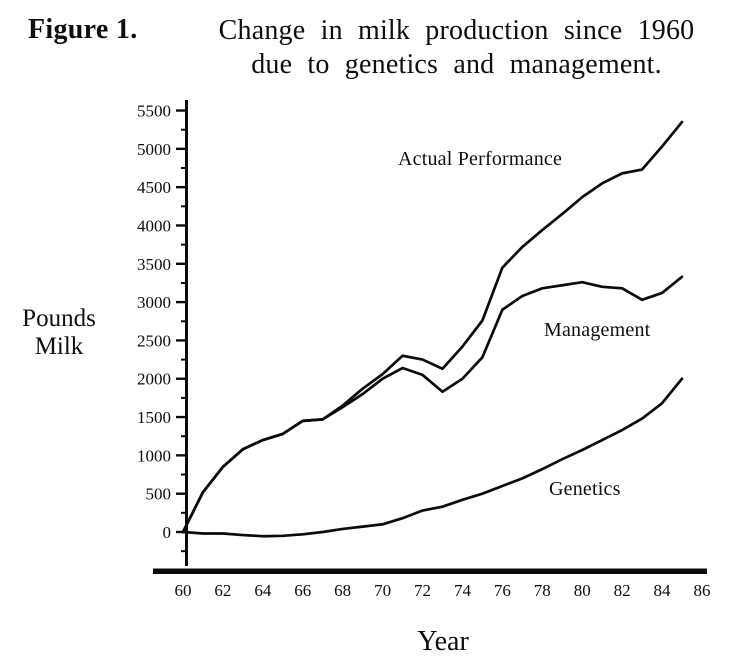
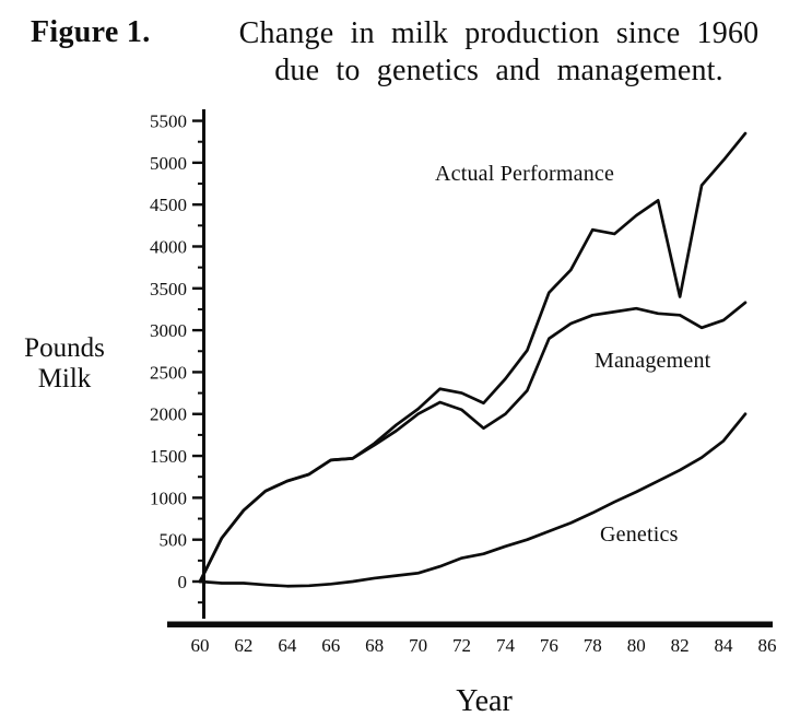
Actual Performance/78: 3900 -> 4200
Actual Performance/82: 4700 -> 3400
